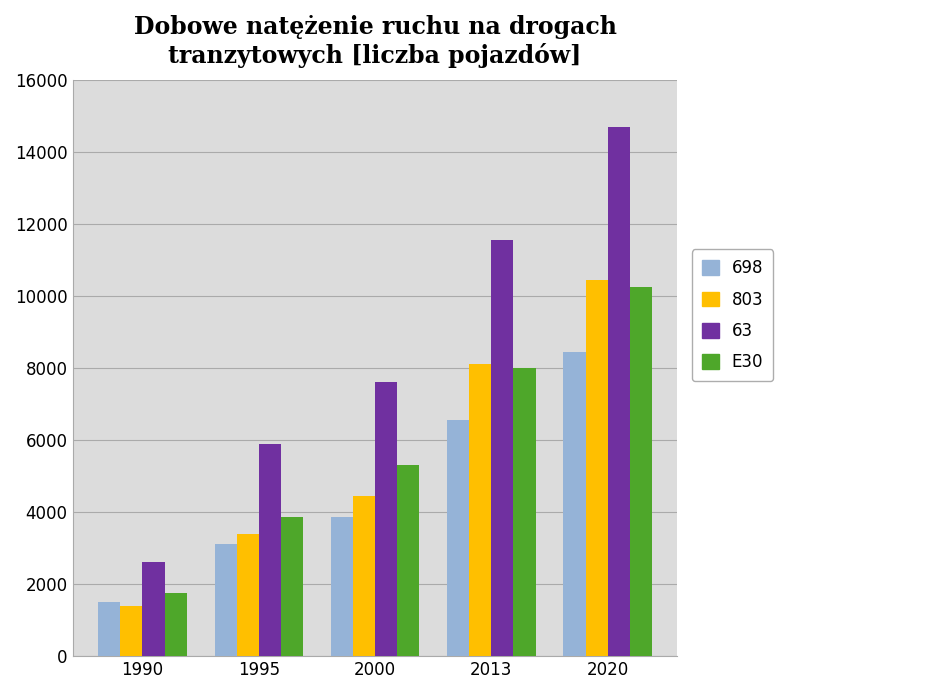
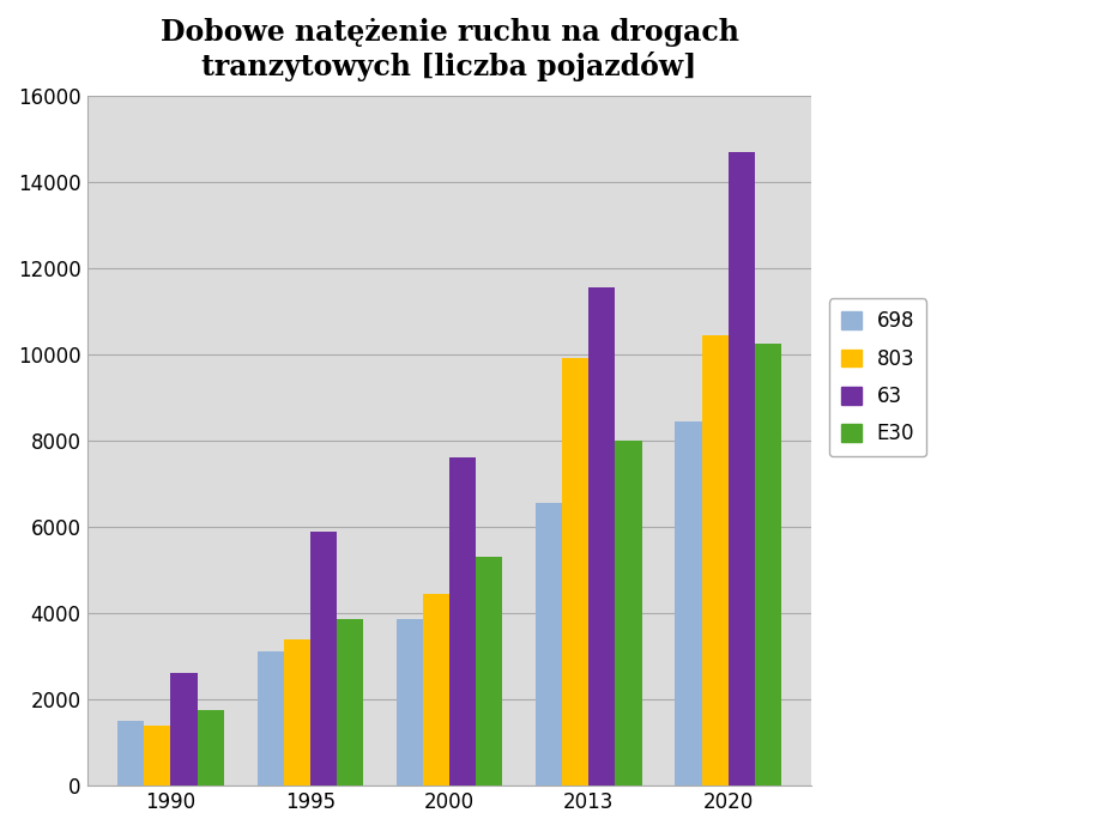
803/2013: 8100 -> 9900
